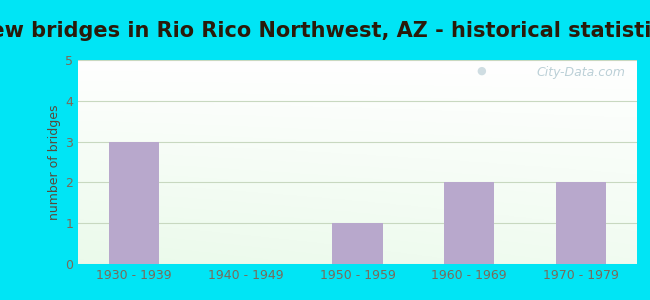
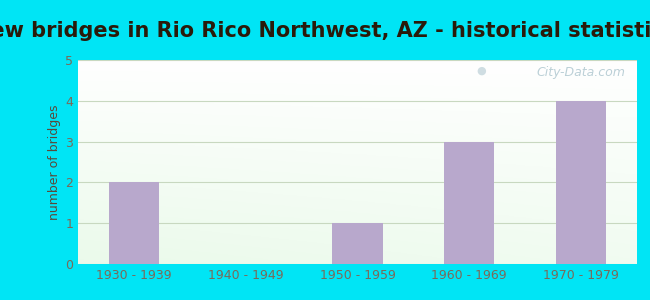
1930 - 1939: 3 -> 2
1960 - 1969: 2 -> 3
1970 - 1979: 2 -> 4
